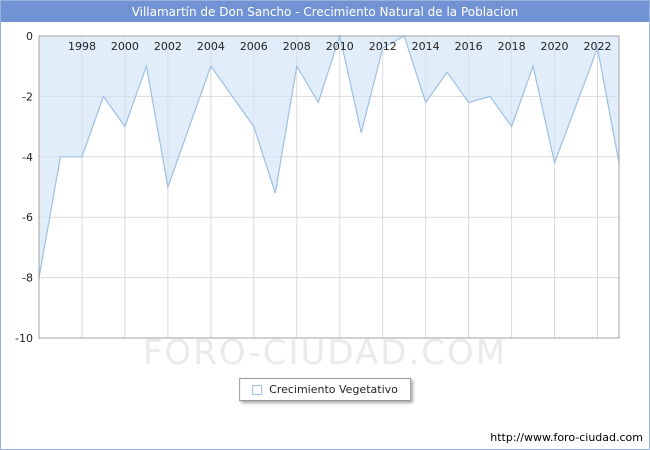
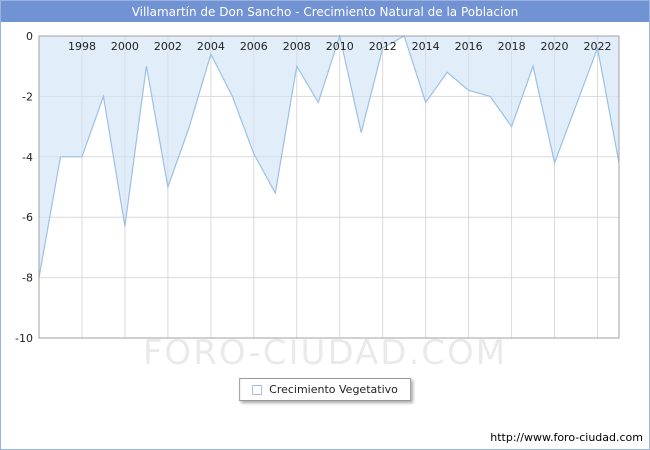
2000: -3.0 -> -6.3
2004: -1.0 -> -0.6
2006: -3.0 -> -3.9
2016: -2.2 -> -1.8
